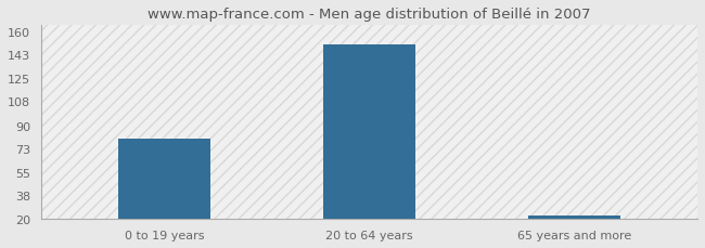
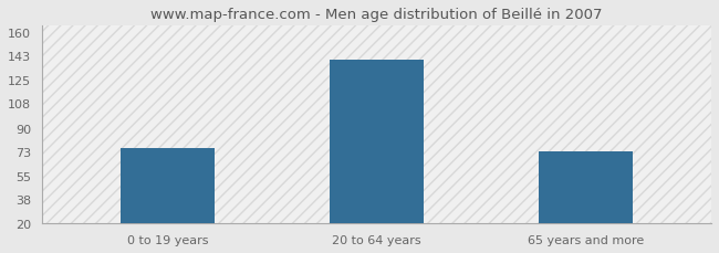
0 to 19 years: 80 -> 75
20 to 64 years: 150 -> 140
65 years and more: 23 -> 73
